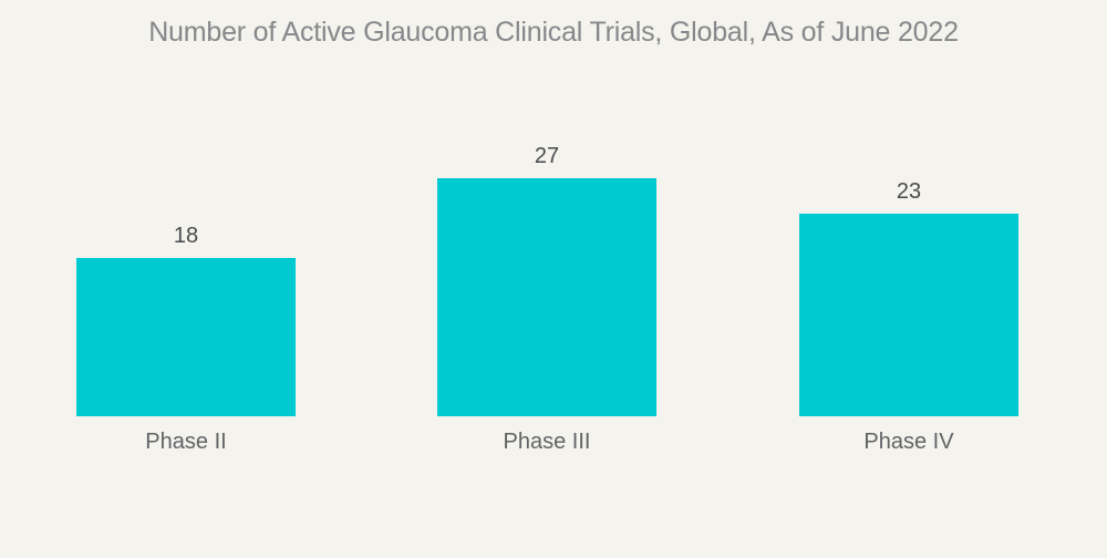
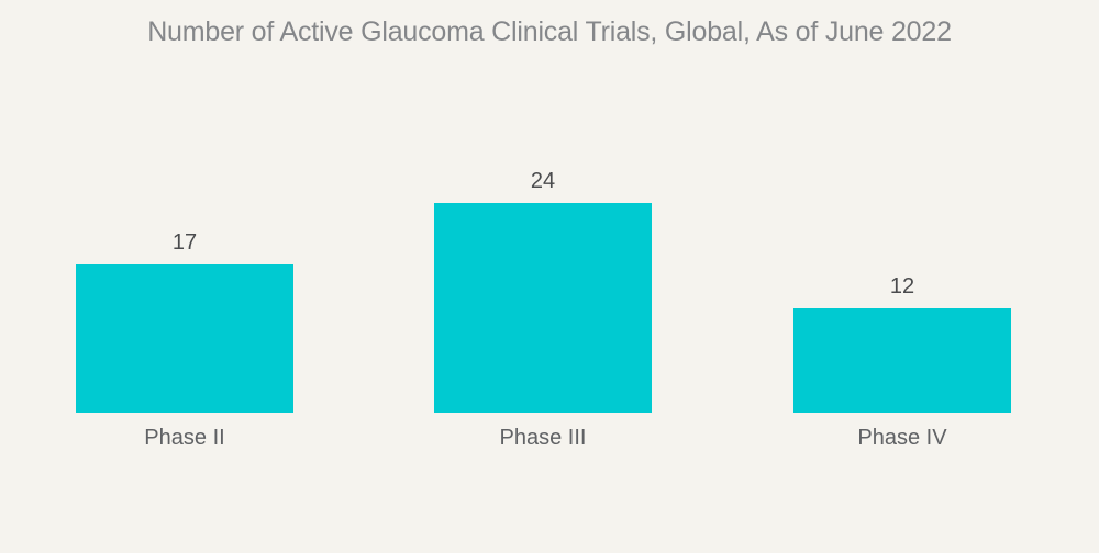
Phase II: 18 -> 17
Phase III: 27 -> 24
Phase IV: 23 -> 12
